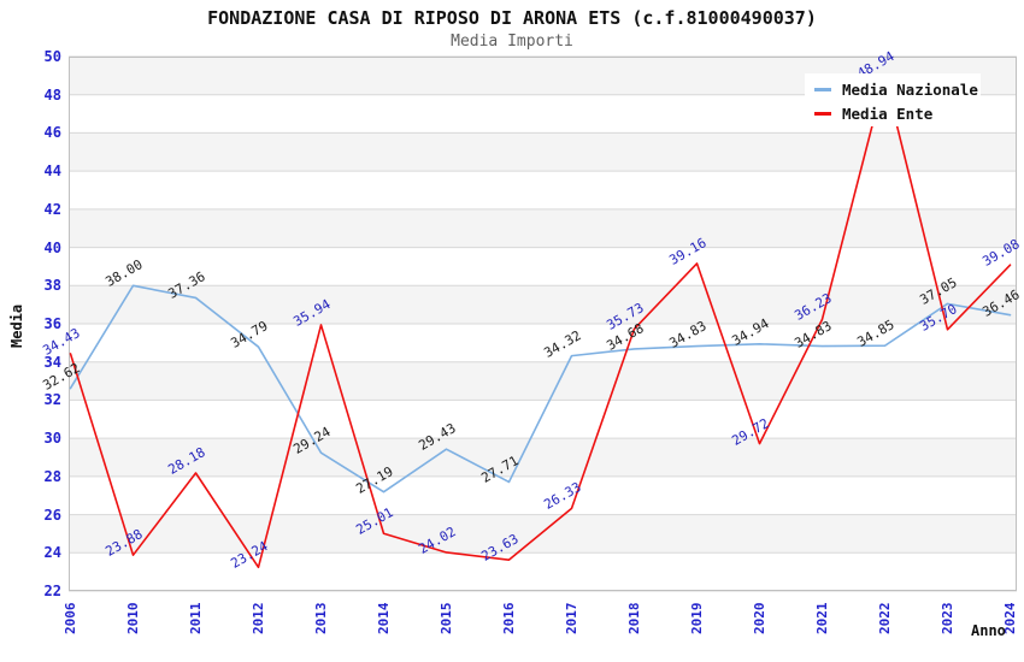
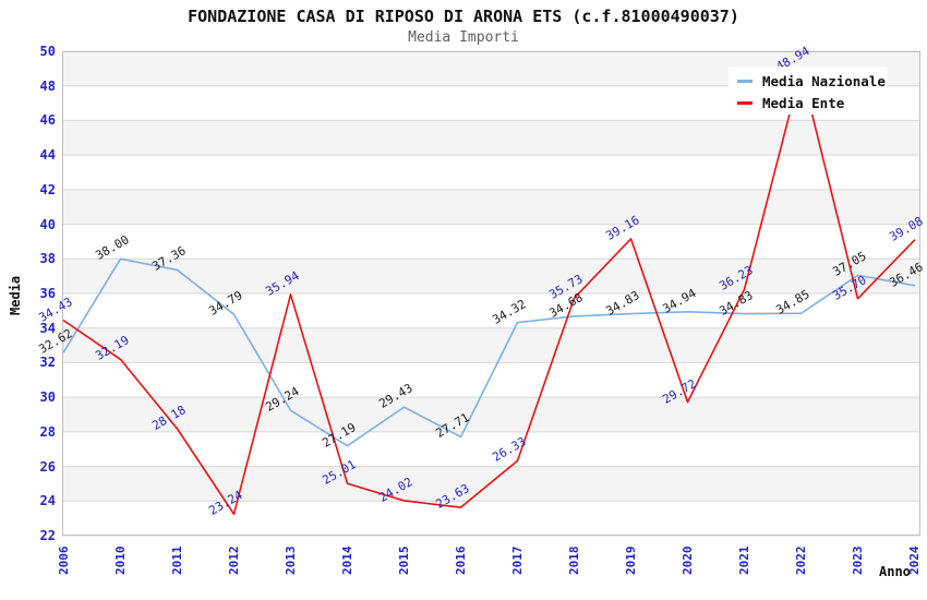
Media Ente/2010: 23.88 -> 32.19
